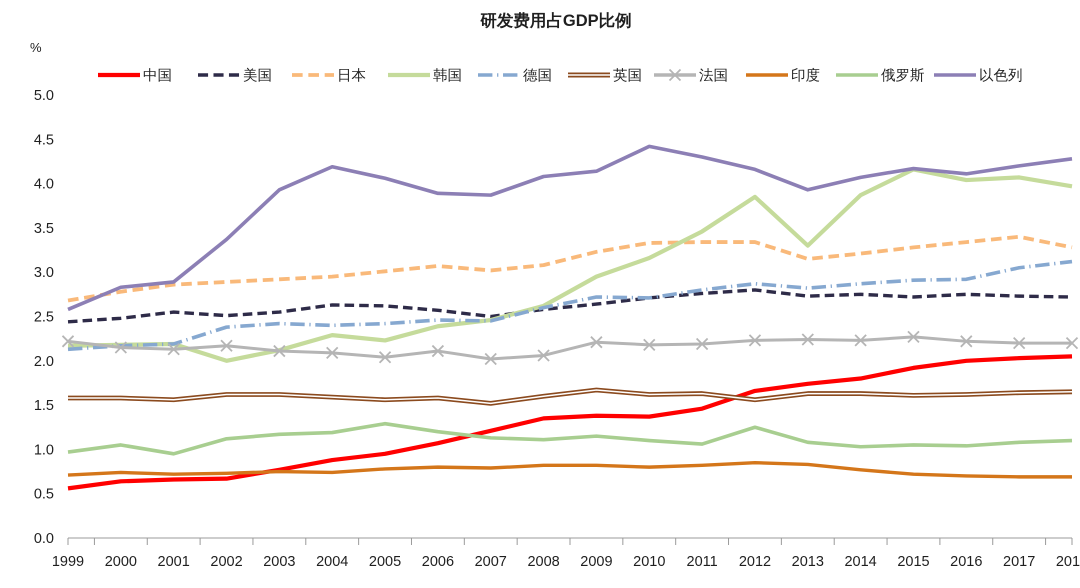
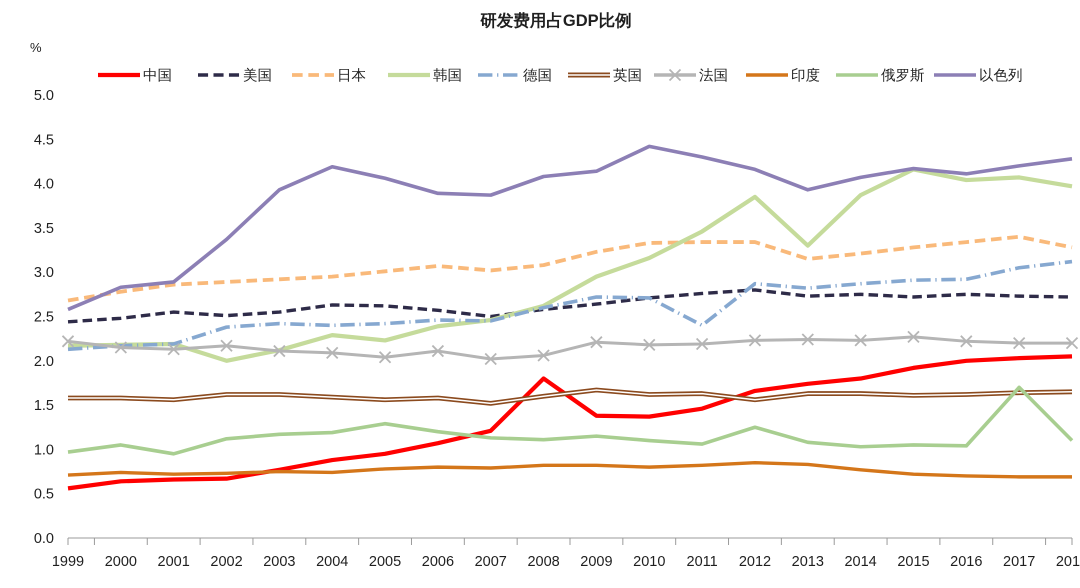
中国/2008: 1.4 -> 1.8
德国/2011: 2.8 -> 2.4
俄罗斯/2017: 1.1 -> 1.7
